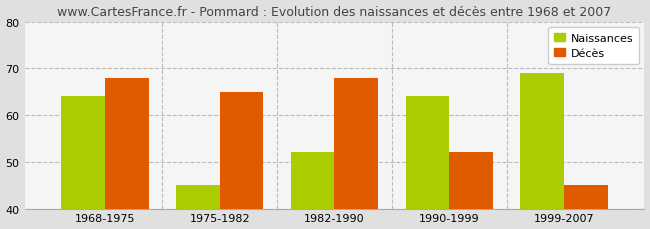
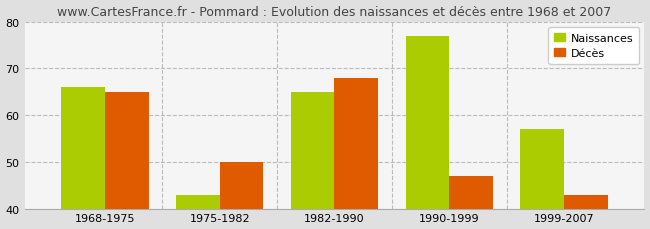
Naissances/1968-1975: 64 -> 66
Décès/1968-1975: 68 -> 65
Naissances/1975-1982: 45 -> 43
Décès/1975-1982: 65 -> 50
Naissances/1982-1990: 52 -> 65
Naissances/1990-1999: 64 -> 77
Décès/1990-1999: 52 -> 47
Naissances/1999-2007: 69 -> 57
Décès/1999-2007: 45 -> 43
